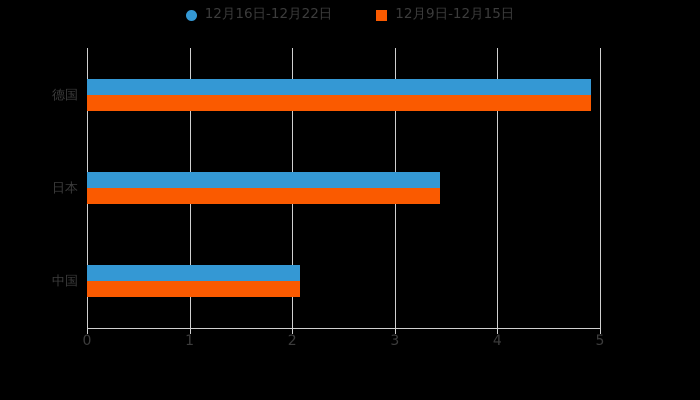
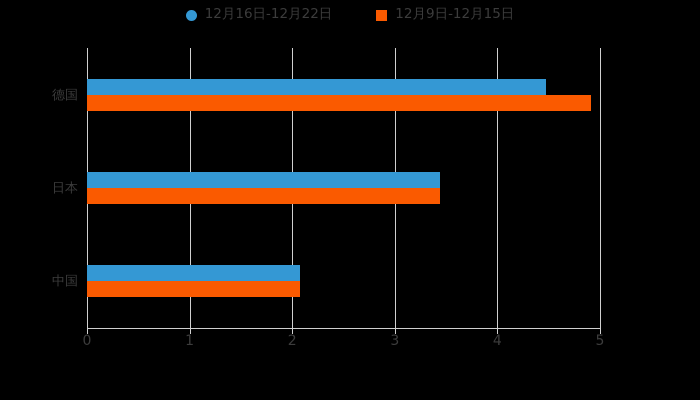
12月16日-12月22日/德国: 4.91 -> 4.47
